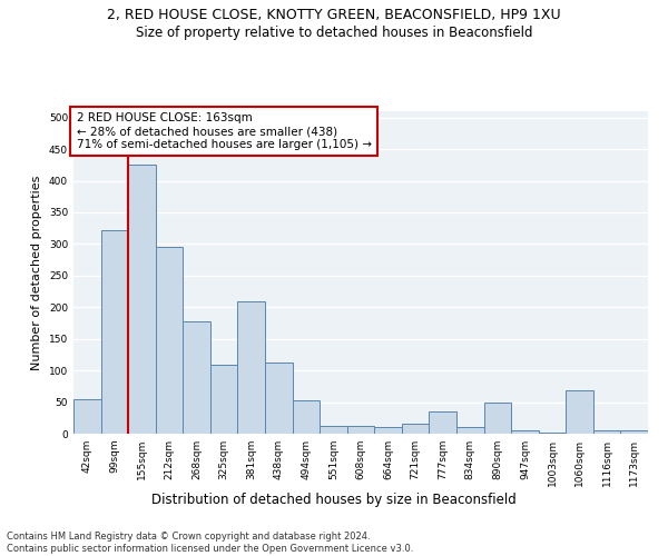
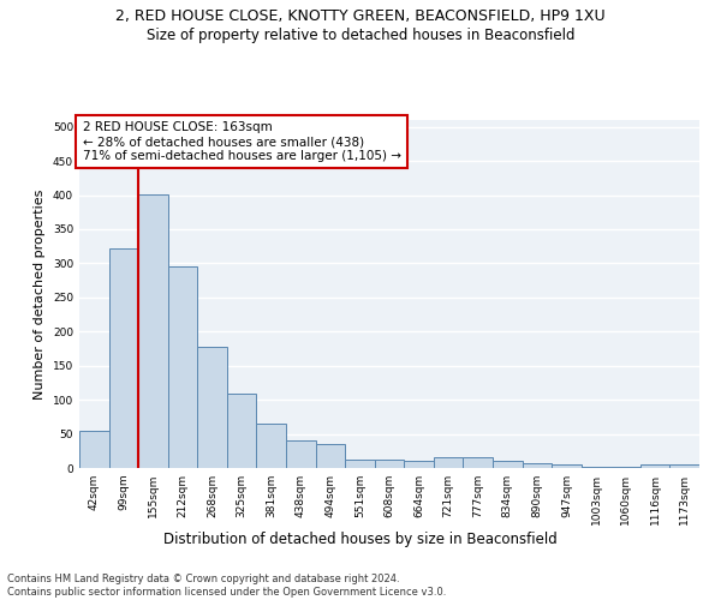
155sqm: 426 -> 401
381sqm: 210 -> 65
438sqm: 112 -> 40
494sqm: 52 -> 36
777sqm: 36 -> 15
890sqm: 50 -> 7
1060sqm: 68 -> 1
